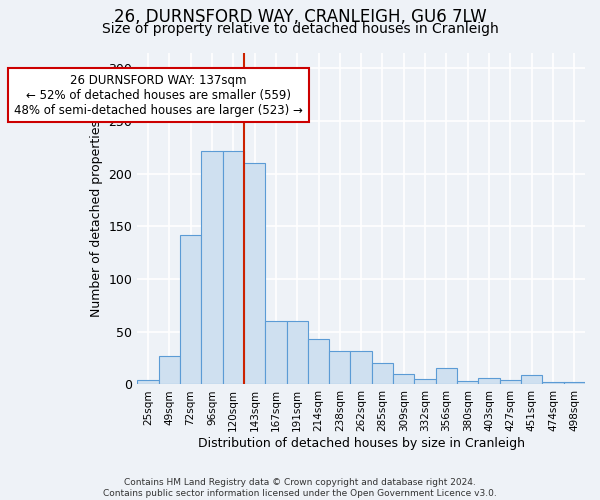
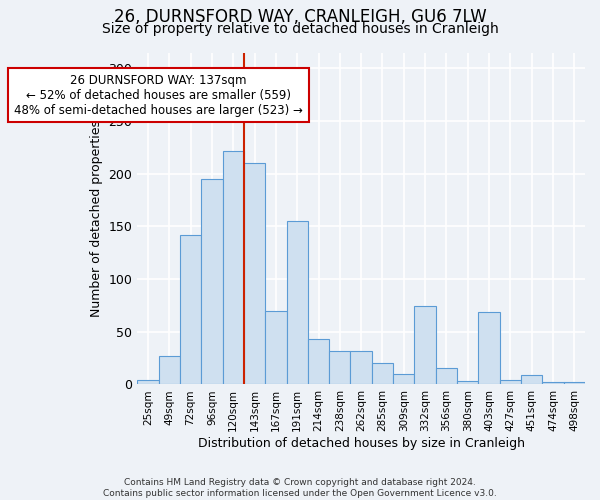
96sqm: 222 -> 195
167sqm: 60 -> 70
191sqm: 60 -> 155
332sqm: 5 -> 74
403sqm: 6 -> 69
